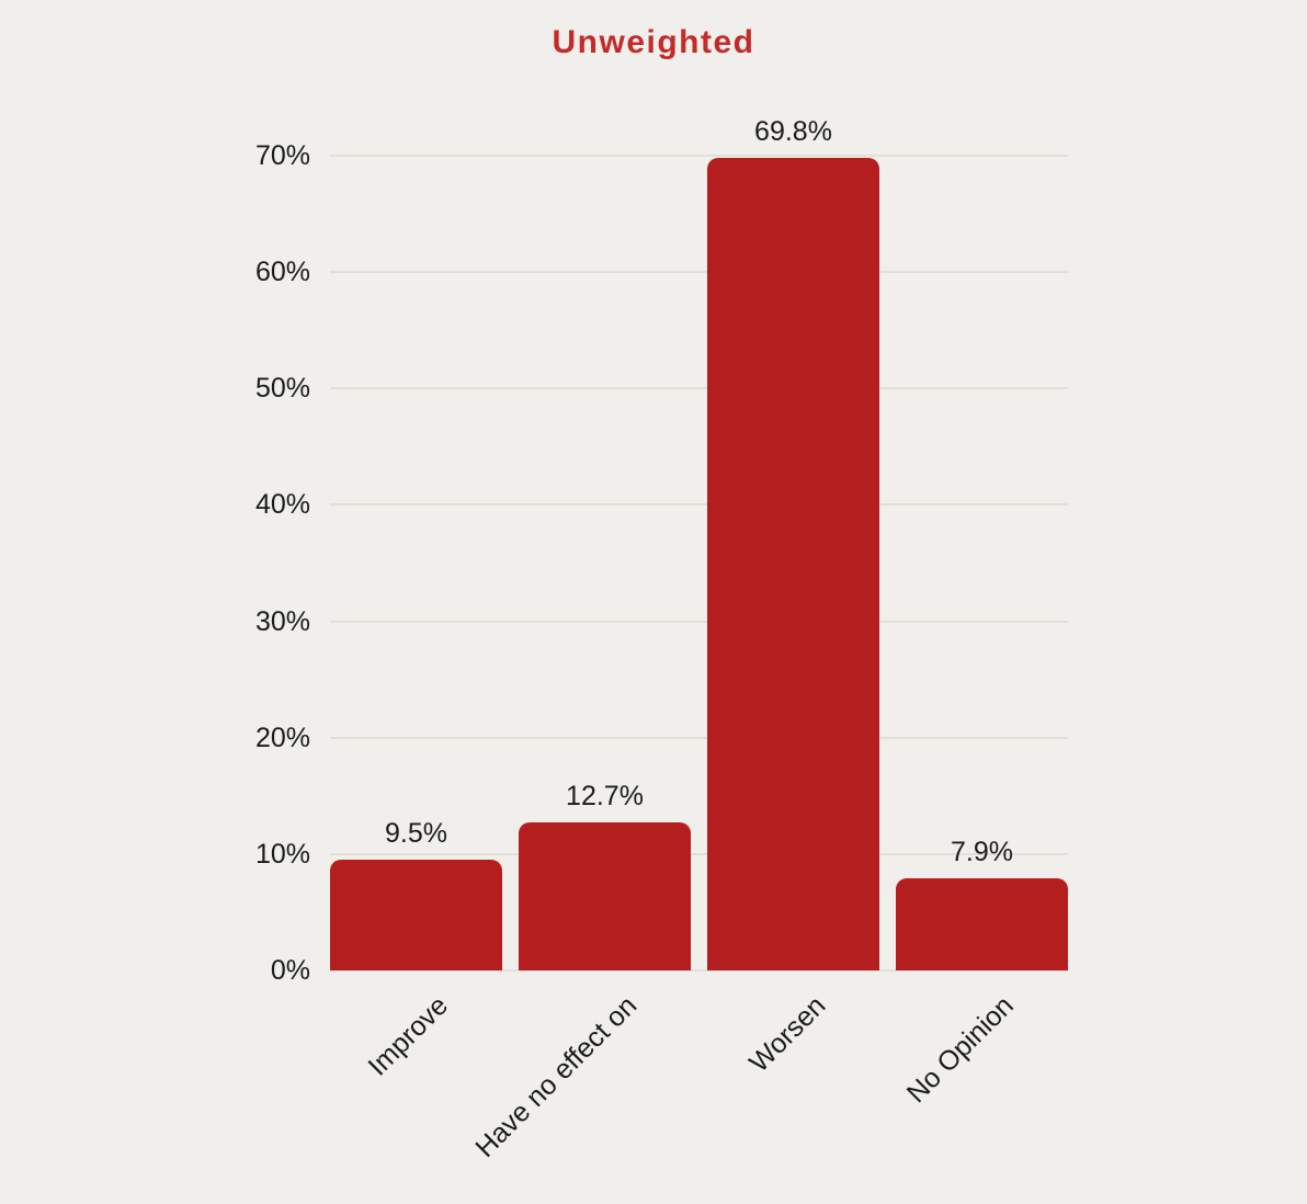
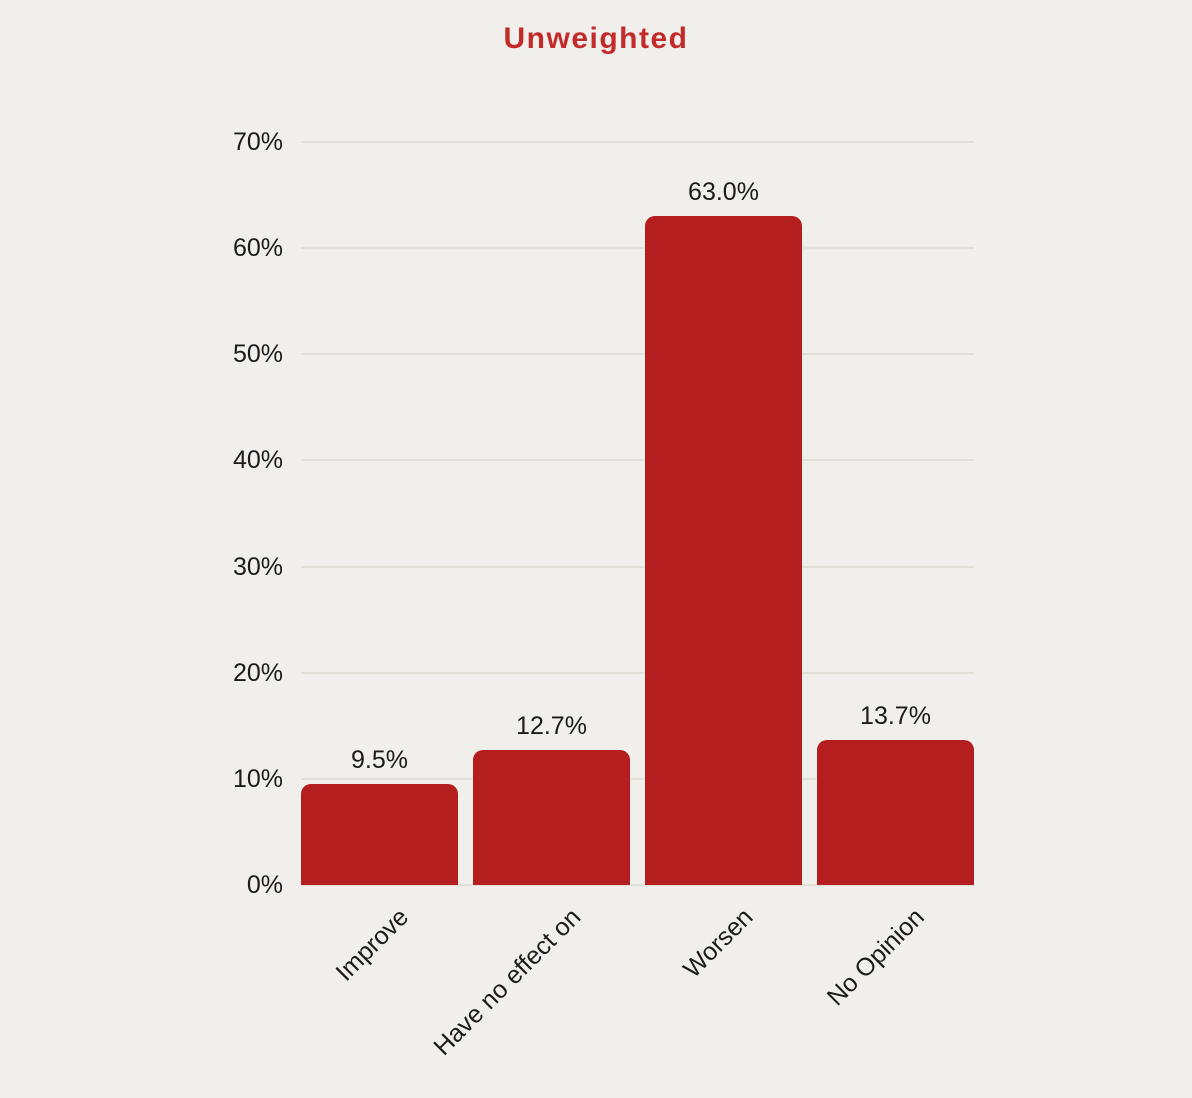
Worsen: 69.8% -> 63.0%
No Opinion: 7.9% -> 13.7%
